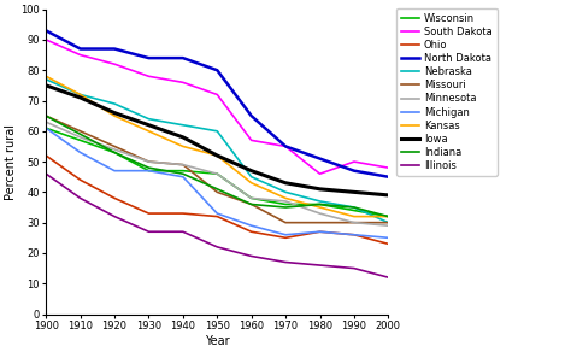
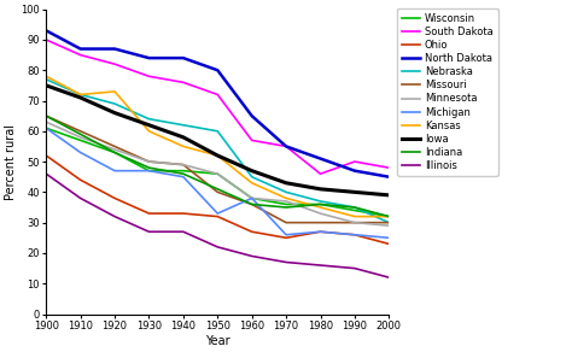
Kansas/1920: 65 -> 73
Michigan/1960: 29 -> 38
